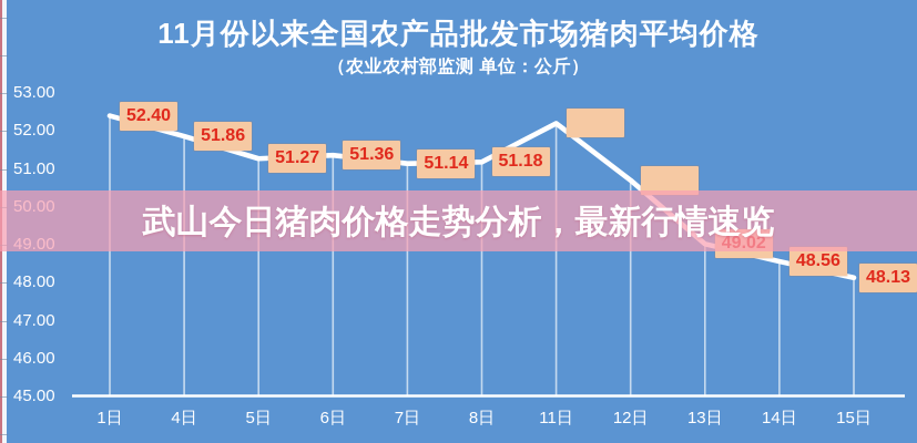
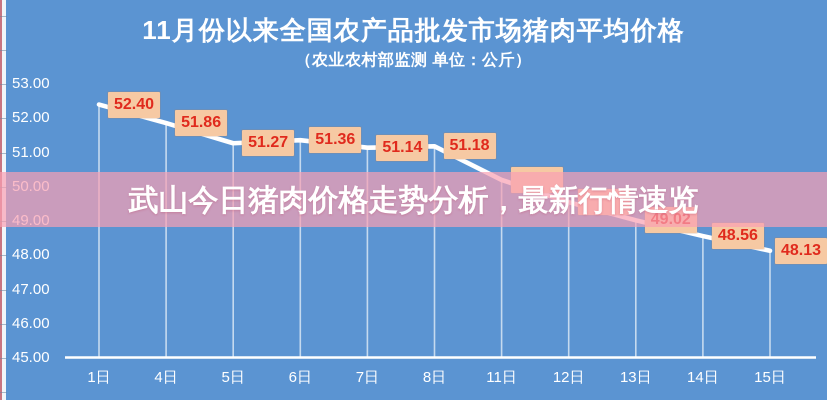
11日: 52.2 -> 50.2
12日: 50.7 -> 49.5
